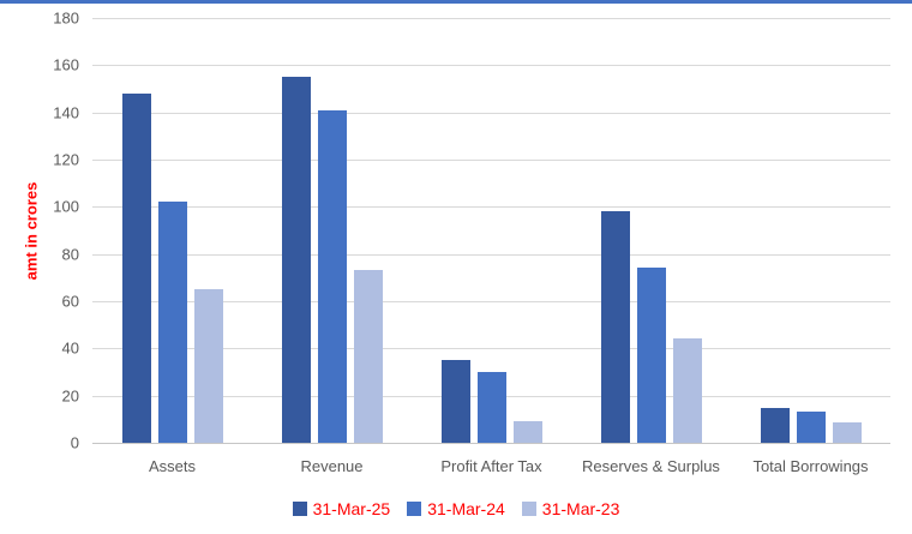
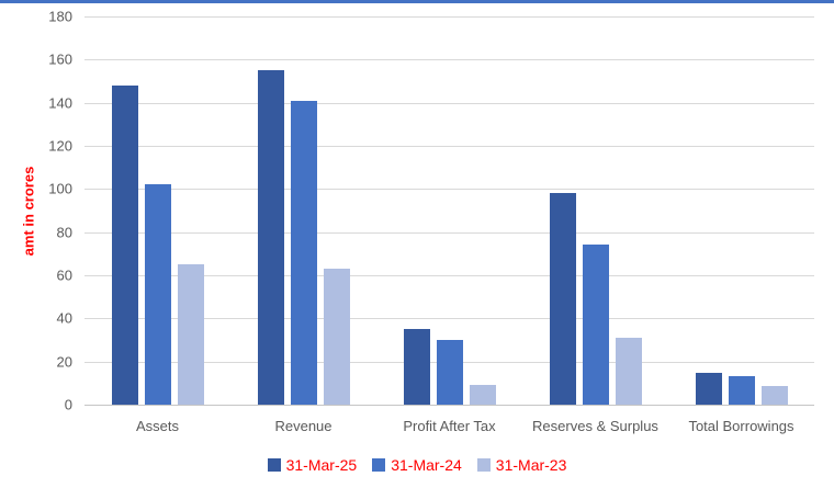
31-Mar-23/Revenue: 73 -> 63
31-Mar-23/Reserves & Surplus: 44 -> 31
